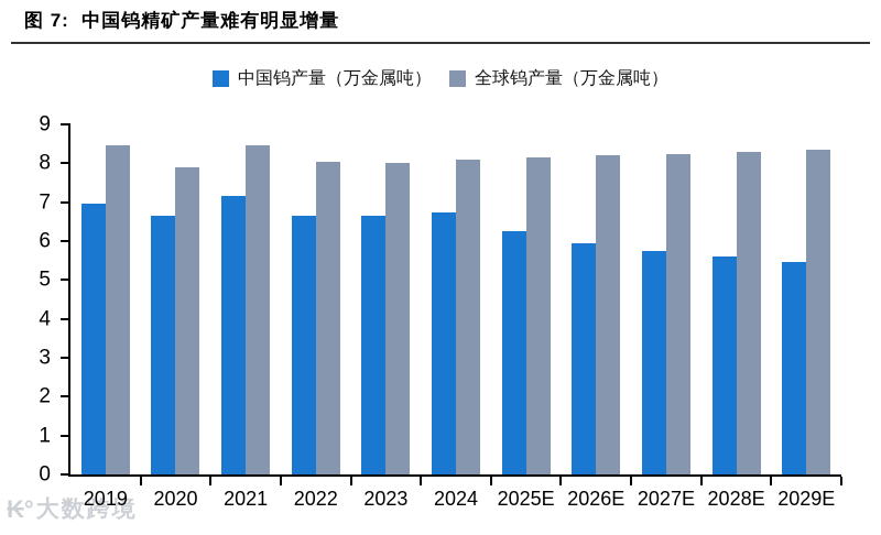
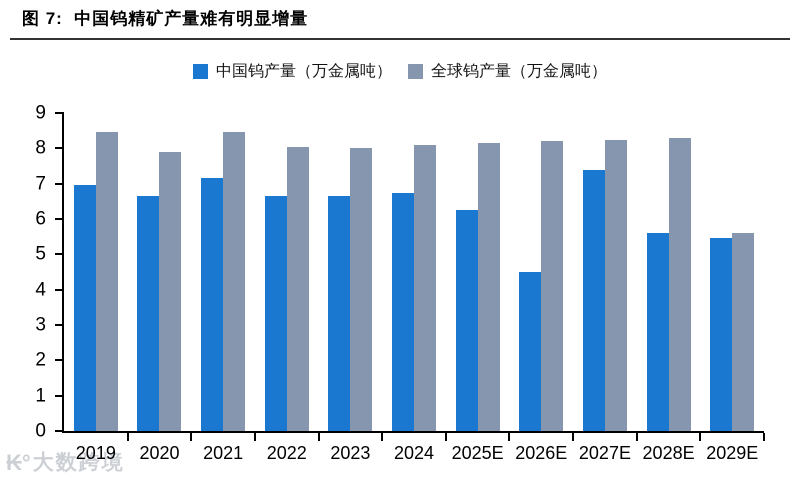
中国钨产量（万金属吨）/2026E: 6.0 -> 4.5
中国钨产量（万金属吨）/2027E: 5.8 -> 7.4
全球钨产量（万金属吨）/2029E: 8.3 -> 5.6
